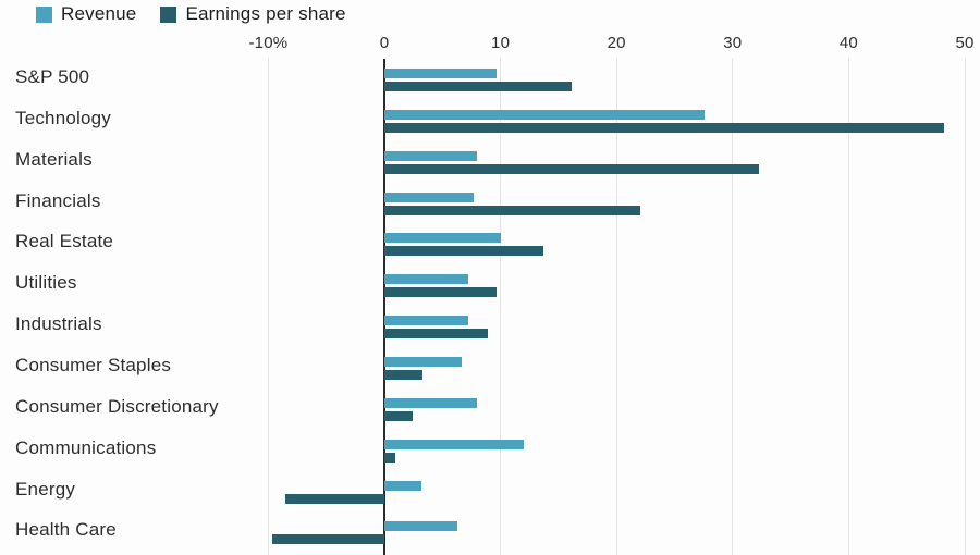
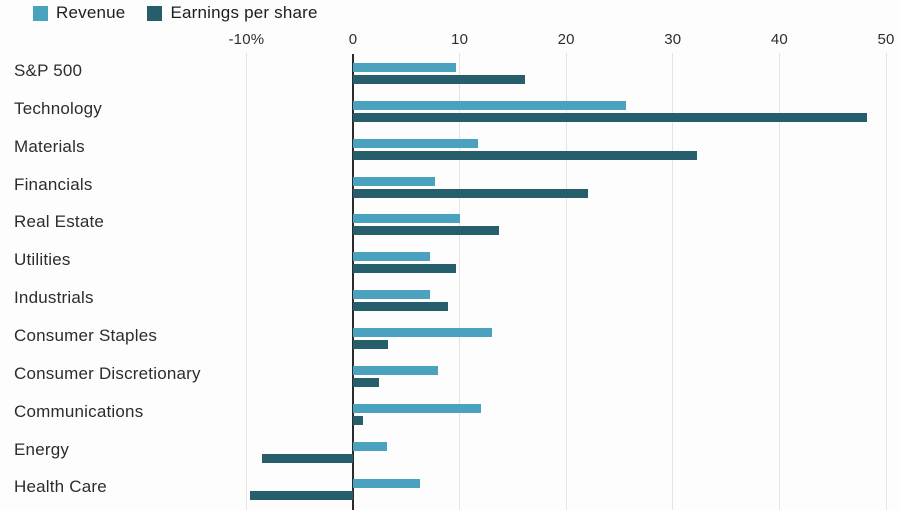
Revenue/Technology: 27.6 -> 25.6
Revenue/Materials: 8.0 -> 11.7
Revenue/Consumer Staples: 6.7 -> 13.0
